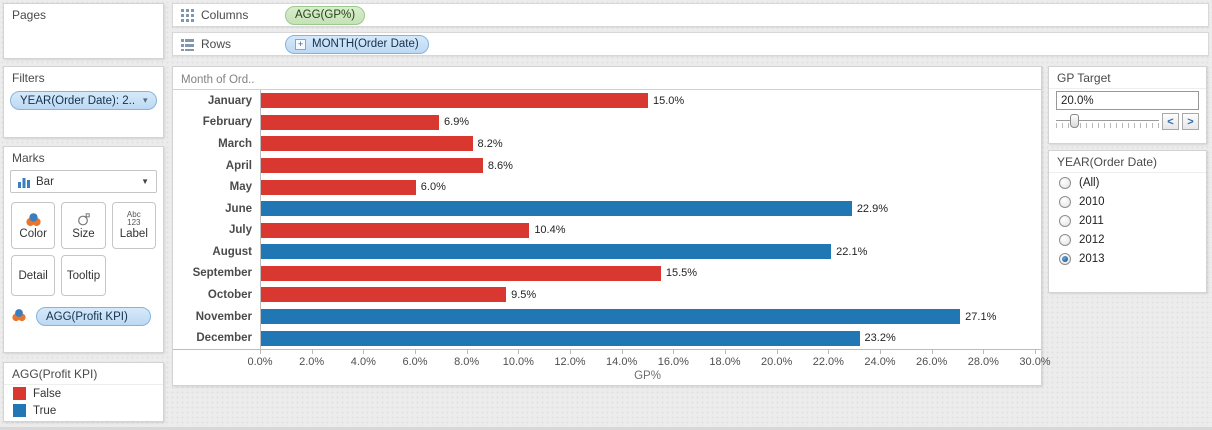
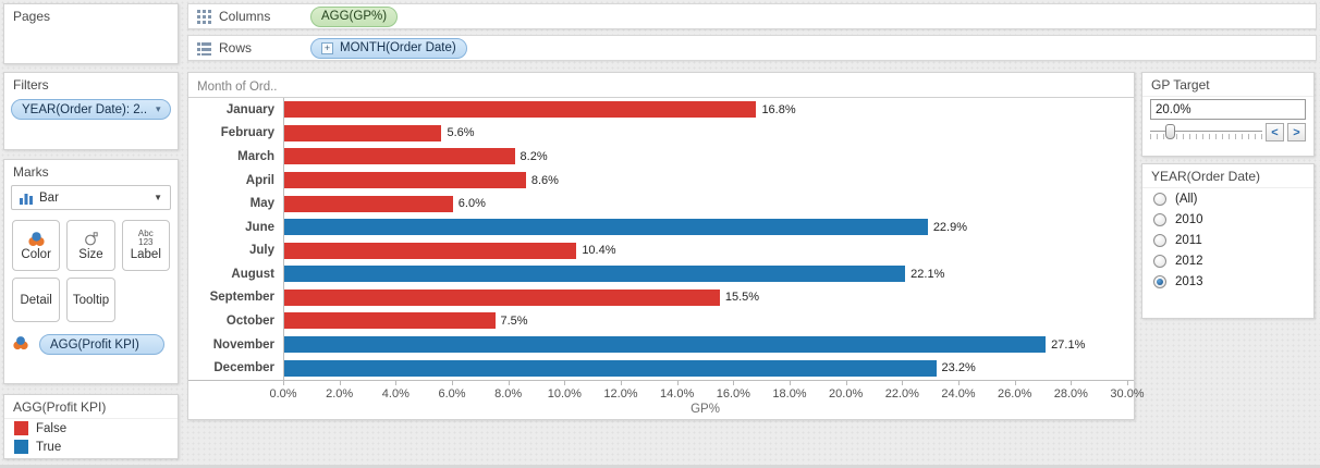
January: 15.0% -> 16.8%
February: 6.9% -> 5.6%
October: 9.5% -> 7.5%
